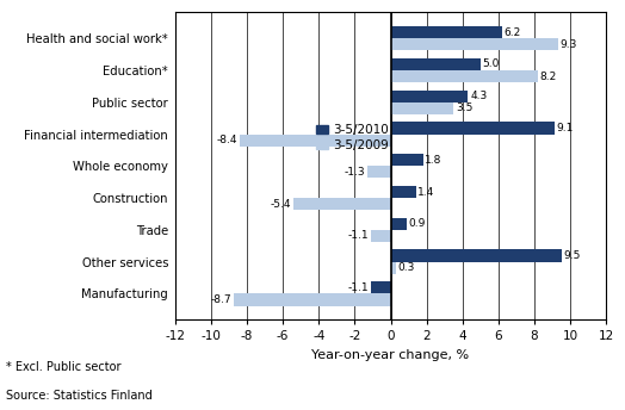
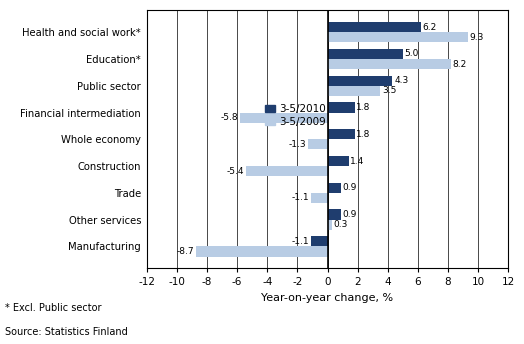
3-5/2010/Financial intermediation: 9.1 -> 1.8
3-5/2009/Financial intermediation: -8.4 -> -5.8
3-5/2010/Other services: 9.5 -> 0.9
